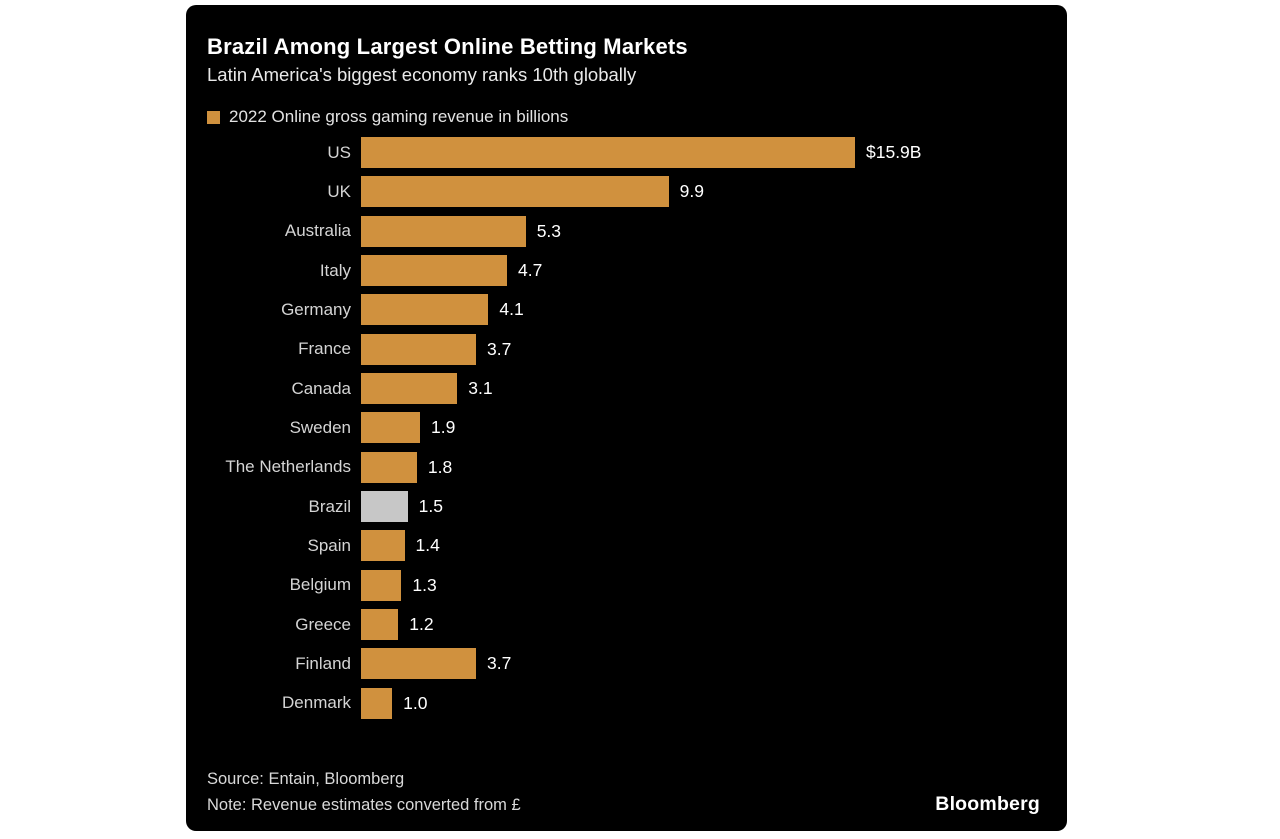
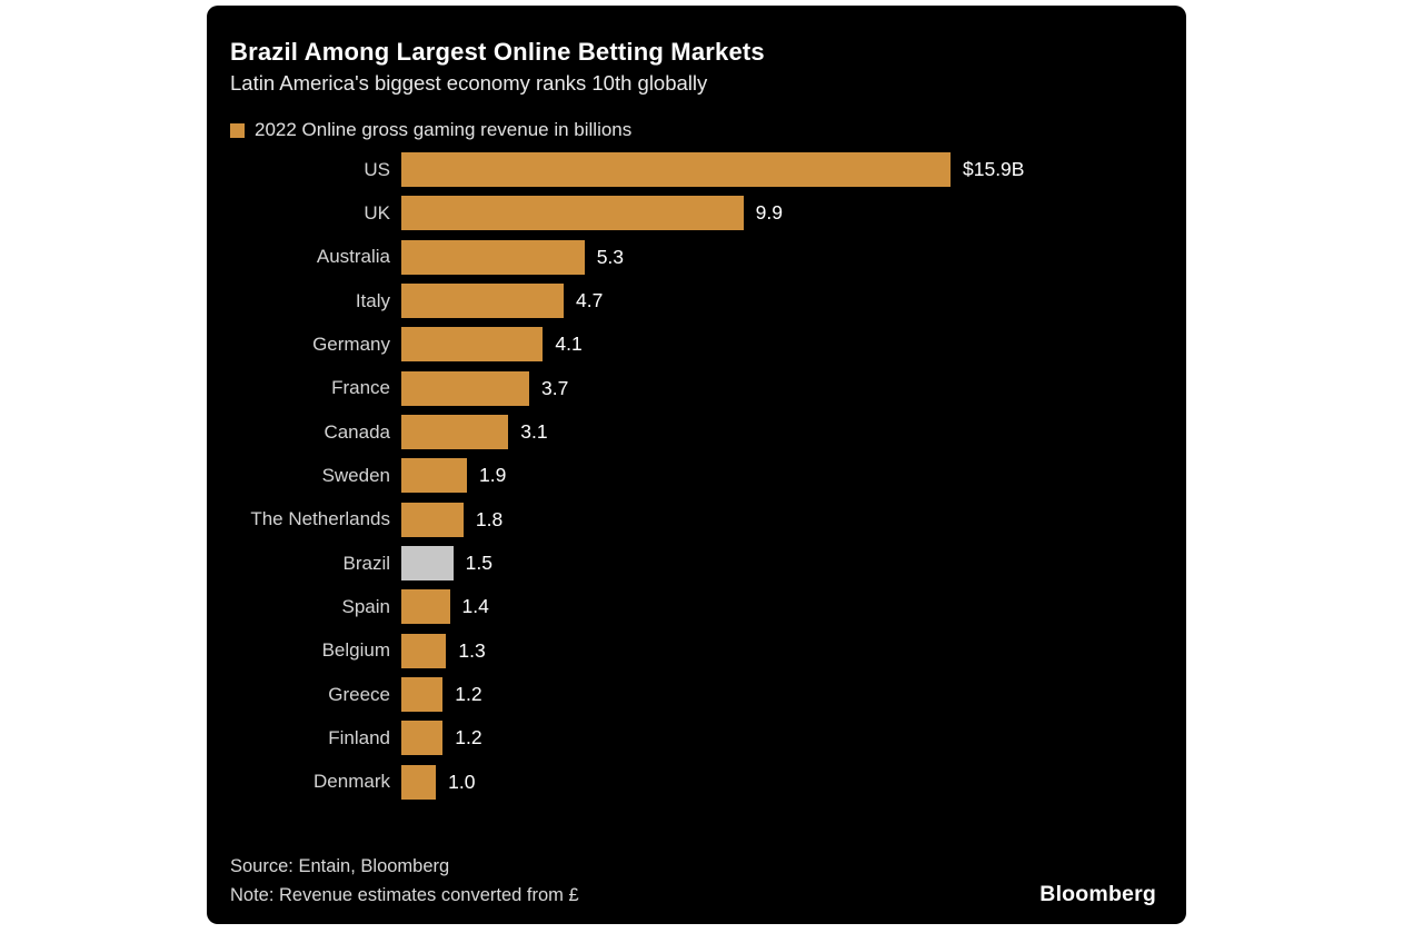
Finland: 3.7 -> 1.2
